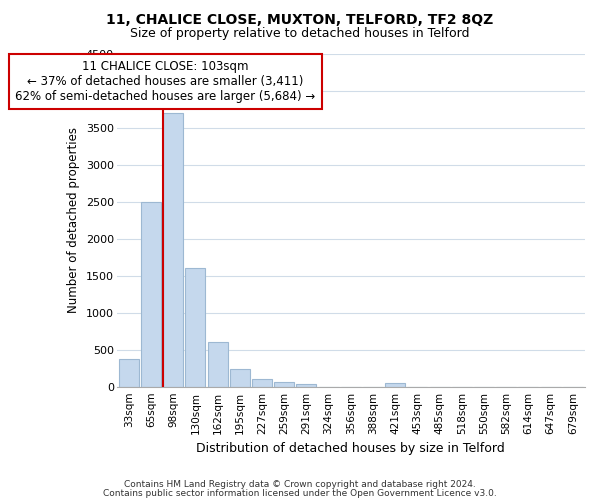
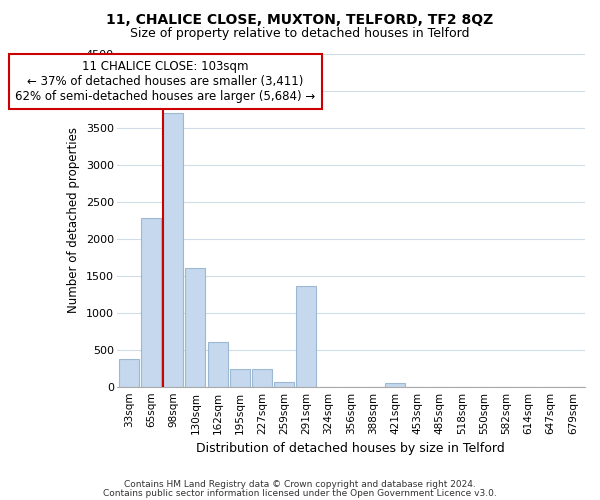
65sqm: 2500 -> 2280
227sqm: 100 -> 240
291sqm: 40 -> 1360
